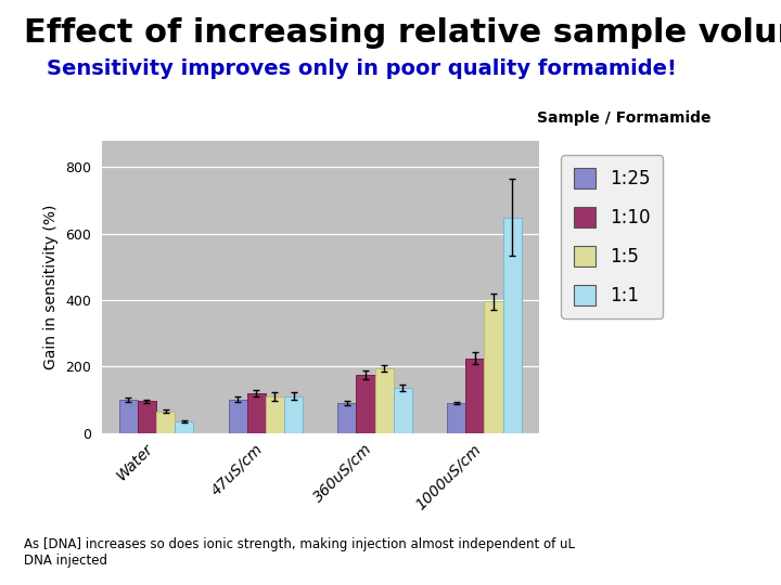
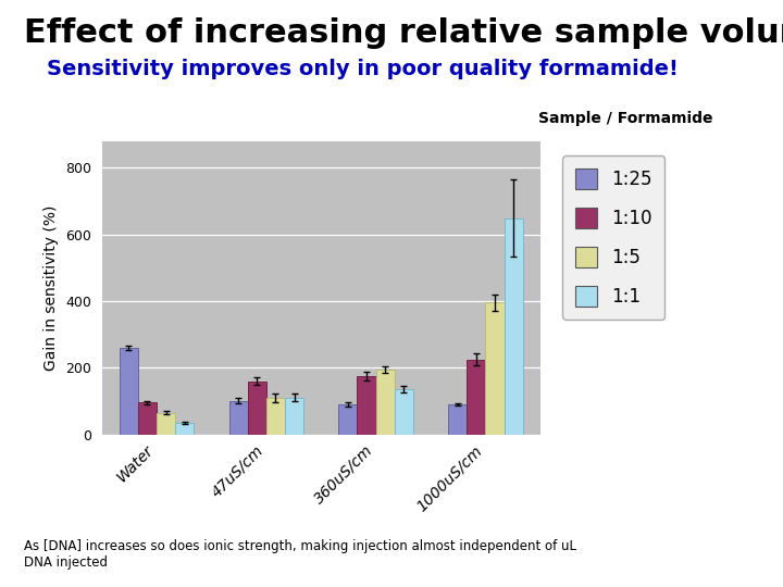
1:25/Water: 100 -> 260
1:10/47uS/cm: 120 -> 160
